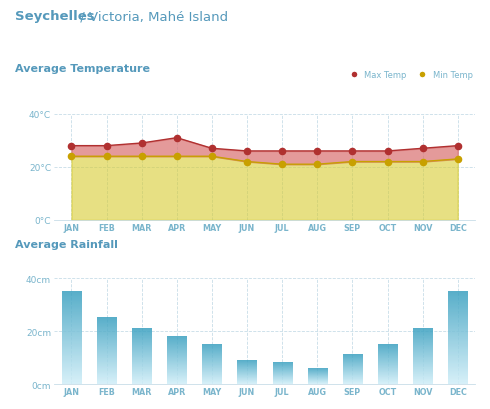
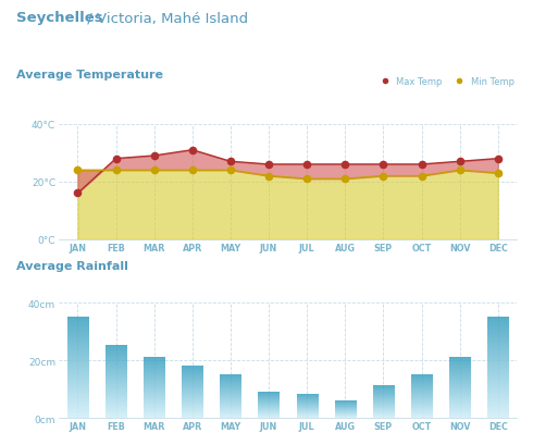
Max Temp/JAN: 28°C -> 16°C
Min Temp/NOV: 22°C -> 24°C
